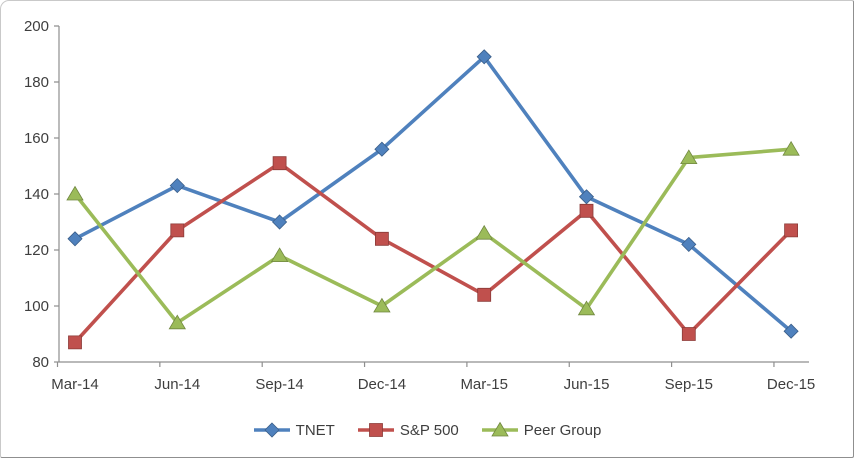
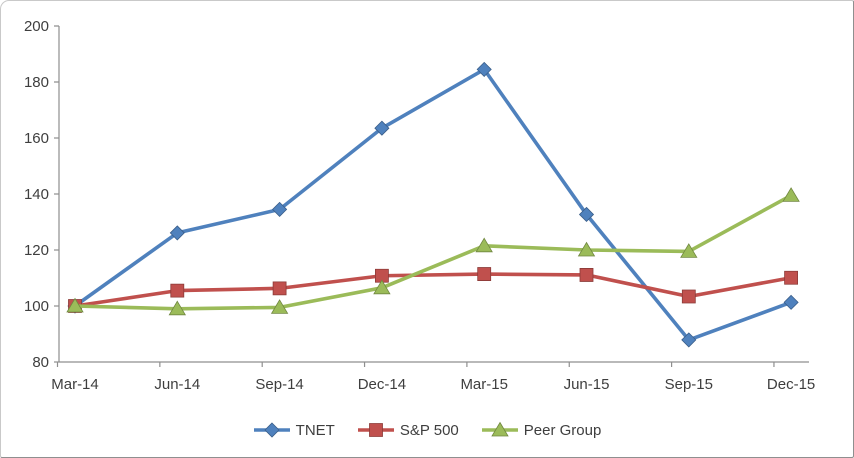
TNET/Mar-14: 124 -> 100
S&P 500/Mar-14: 87 -> 100
Peer Group/Mar-14: 140 -> 100
TNET/Jun-14: 143 -> 126
S&P 500/Jun-14: 127 -> 106
Peer Group/Jun-14: 94 -> 99
TNET/Sep-14: 130 -> 134
S&P 500/Sep-14: 151 -> 106
Peer Group/Sep-14: 118 -> 100
TNET/Dec-14: 156 -> 164
S&P 500/Dec-14: 124 -> 111
Peer Group/Dec-14: 100 -> 106
TNET/Mar-15: 189 -> 184
S&P 500/Mar-15: 104 -> 111
Peer Group/Mar-15: 126 -> 122
TNET/Jun-15: 139 -> 133
S&P 500/Jun-15: 134 -> 111
Peer Group/Jun-15: 99 -> 120
TNET/Sep-15: 122 -> 88
S&P 500/Sep-15: 90 -> 103
Peer Group/Sep-15: 153 -> 120
TNET/Dec-15: 91 -> 101
S&P 500/Dec-15: 127 -> 110
Peer Group/Dec-15: 156 -> 140
